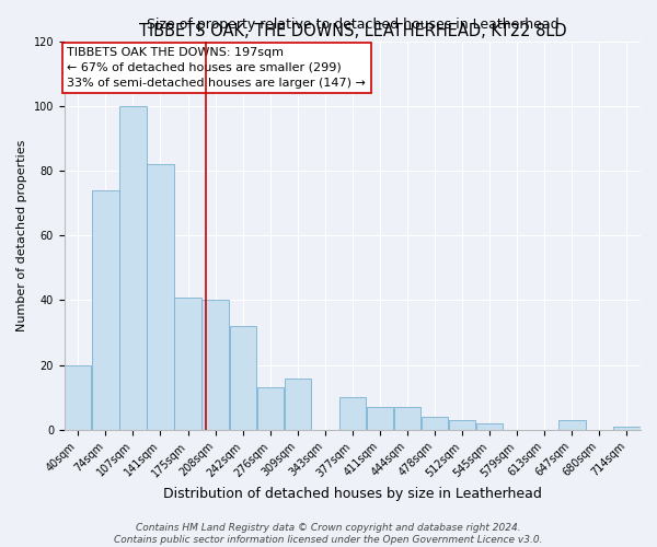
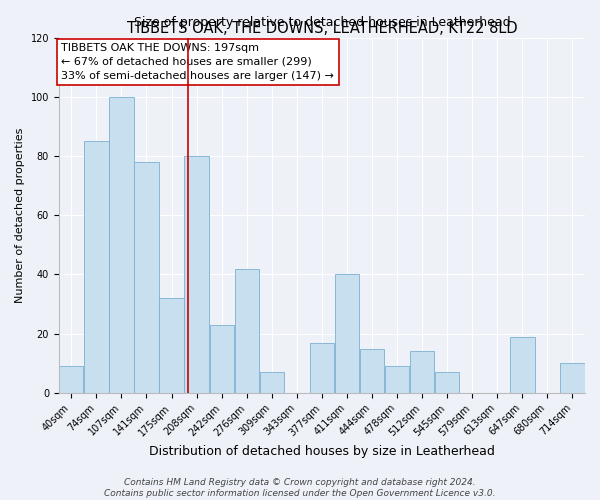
40sqm: 20 -> 9
74sqm: 74 -> 85
141sqm: 82 -> 78
175sqm: 41 -> 32
208sqm: 40 -> 80
242sqm: 32 -> 23
276sqm: 13 -> 42
309sqm: 16 -> 7
377sqm: 10 -> 17
411sqm: 7 -> 40
444sqm: 7 -> 15
478sqm: 4 -> 9
512sqm: 3 -> 14
545sqm: 2 -> 7
647sqm: 3 -> 19
714sqm: 1 -> 10
